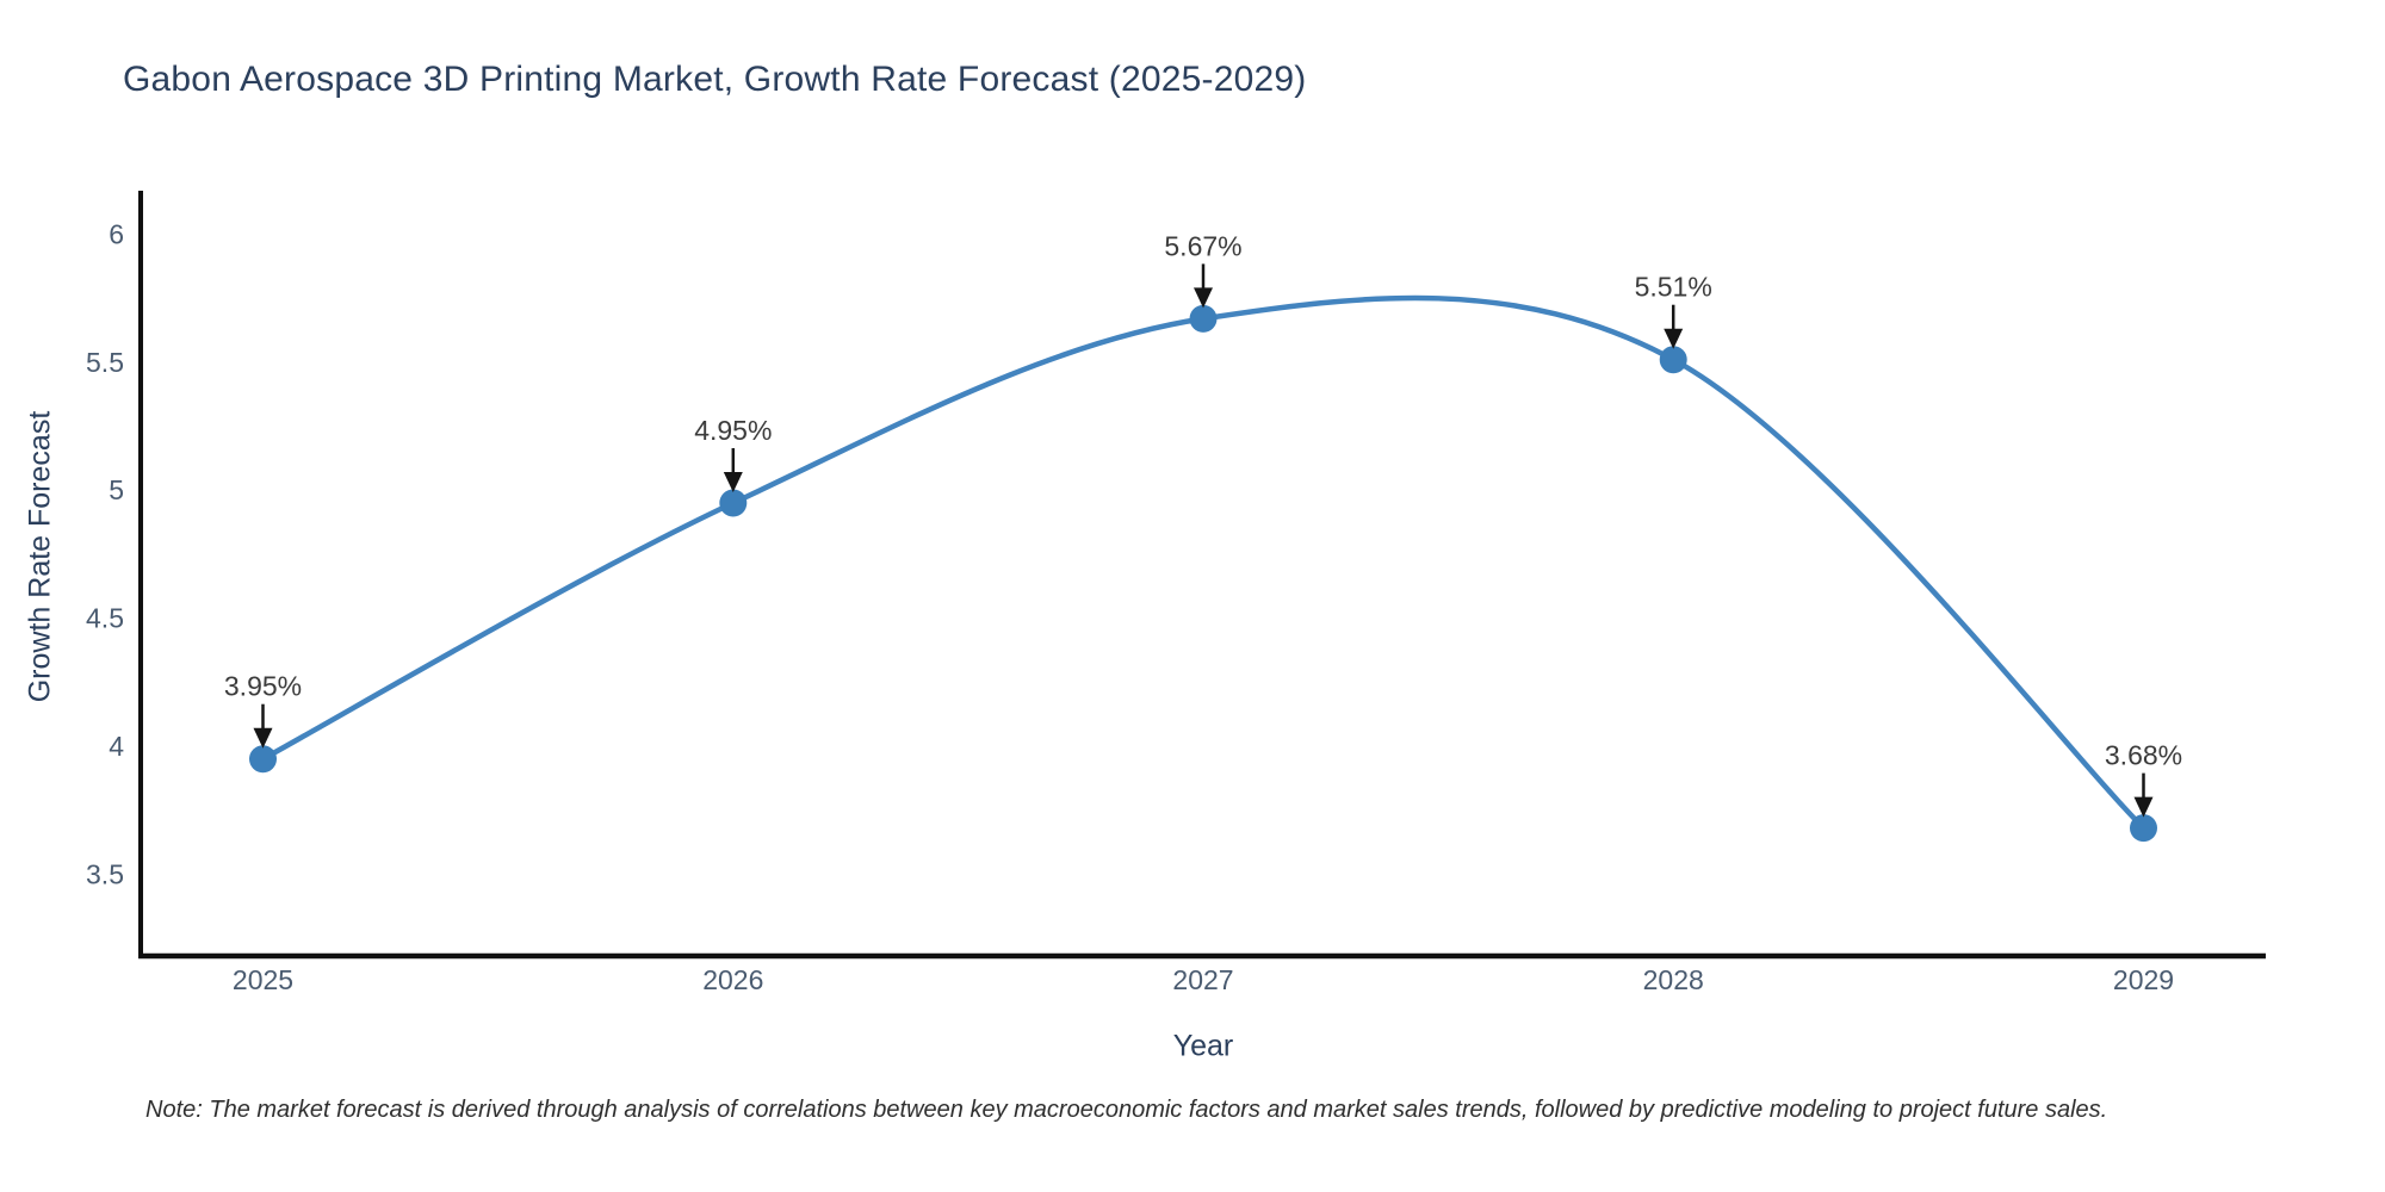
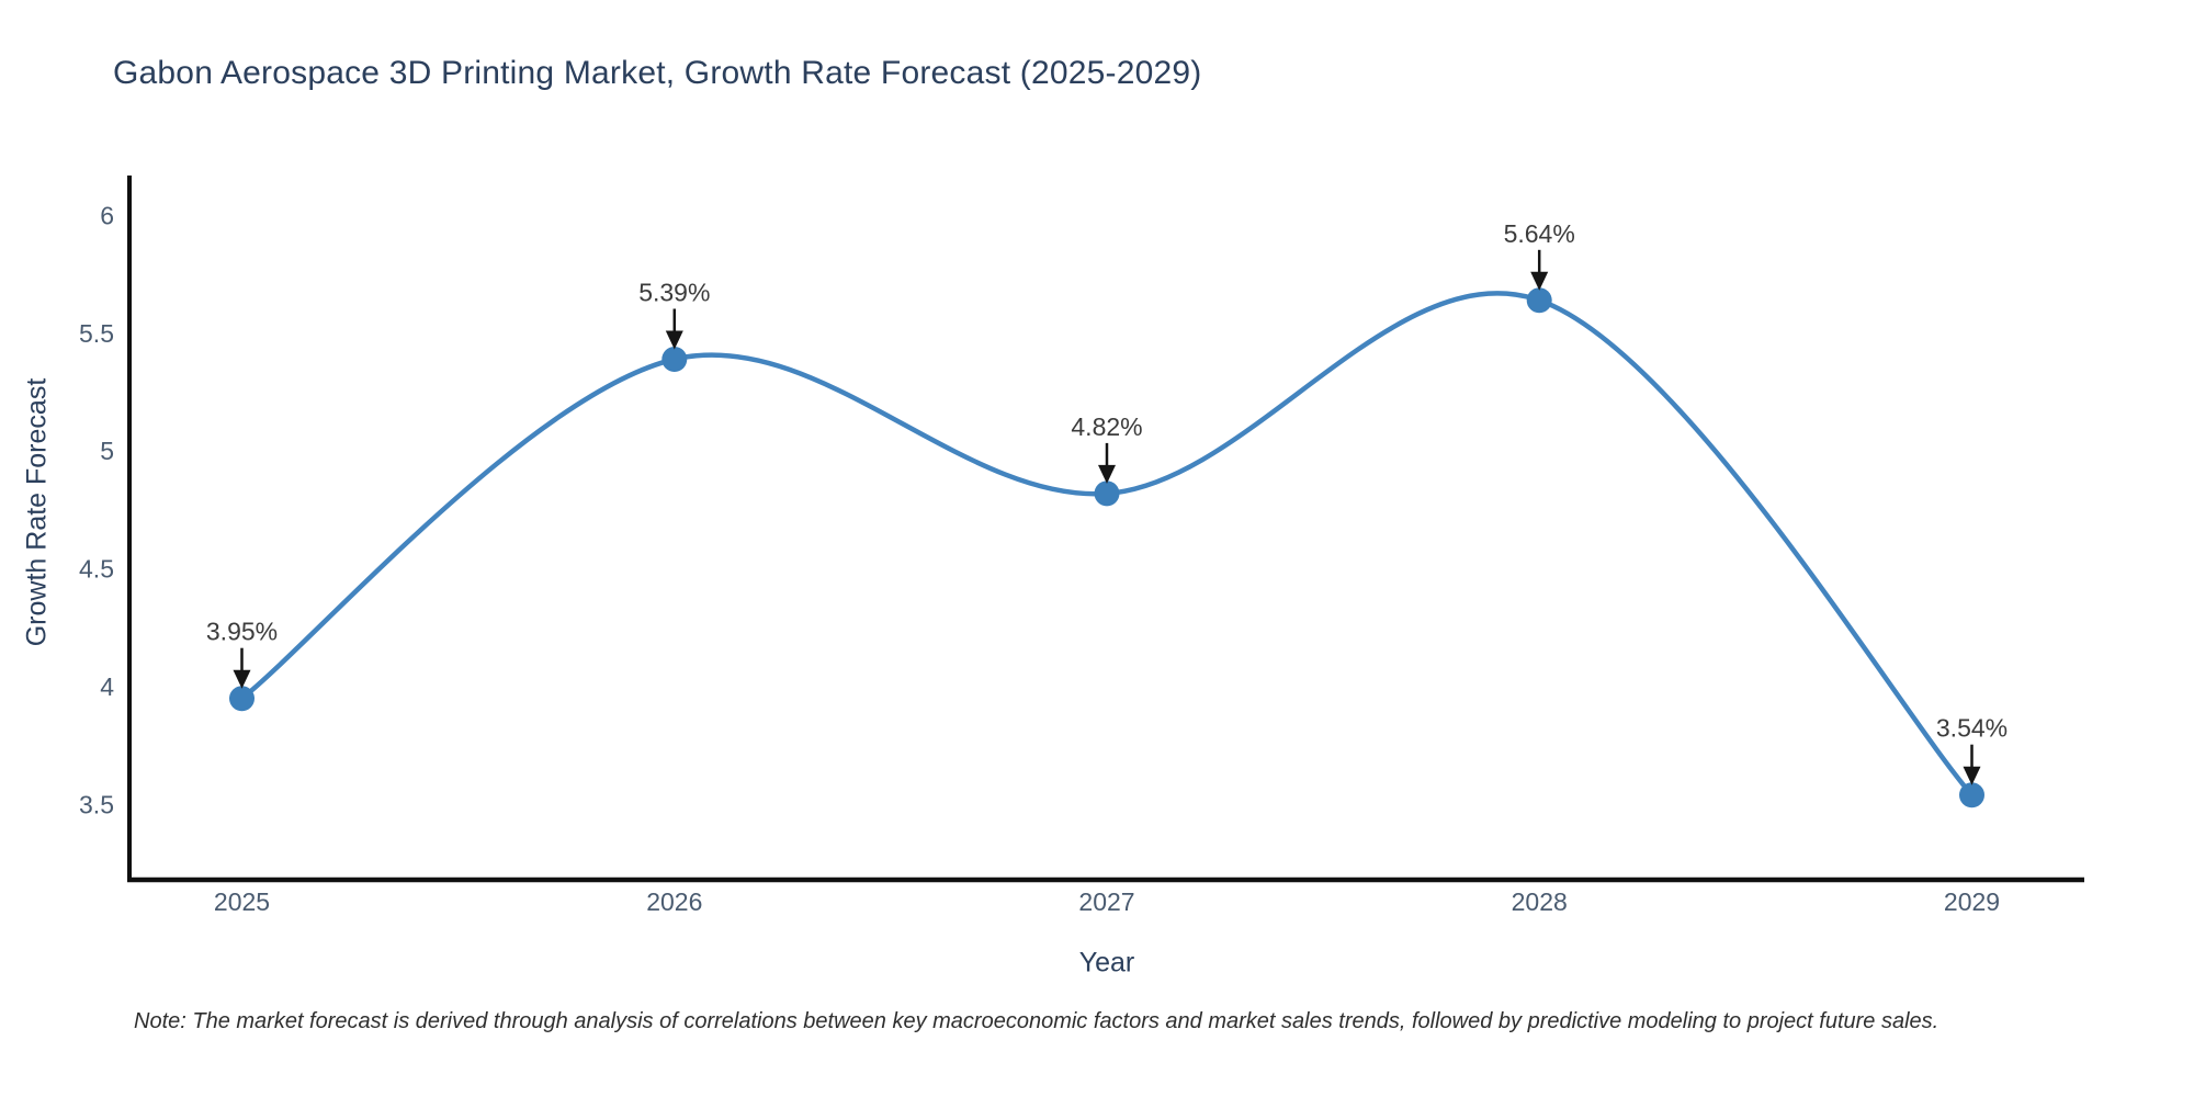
2026: 4.95% -> 5.39%
2027: 5.67% -> 4.82%
2028: 5.51% -> 5.64%
2029: 3.68% -> 3.54%
